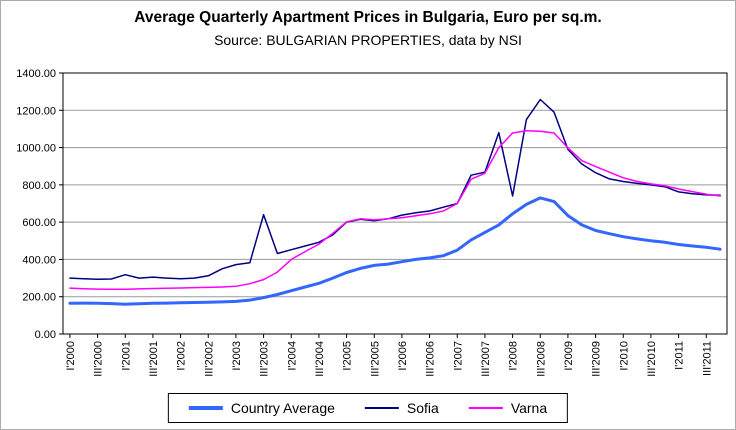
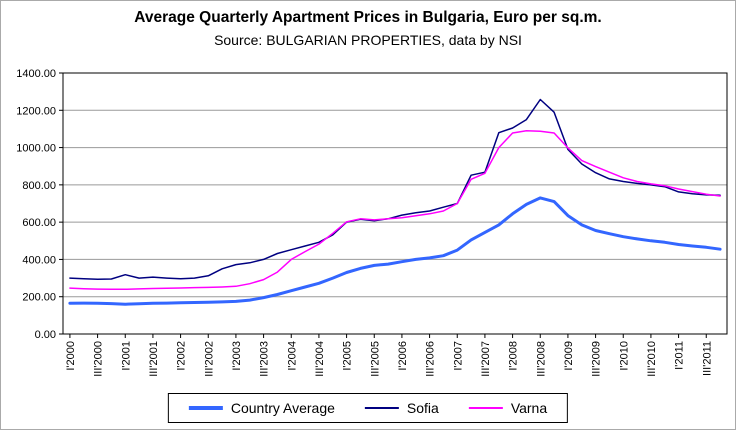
Sofia/III'2003: 640 -> 400
Sofia/I'2008: 740 -> 1100
